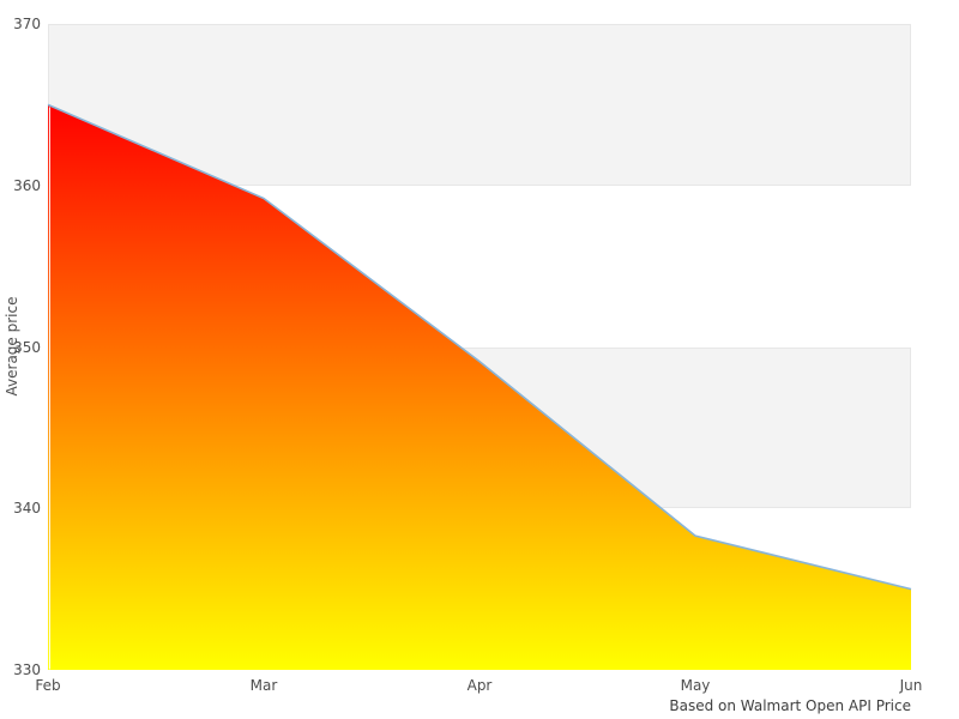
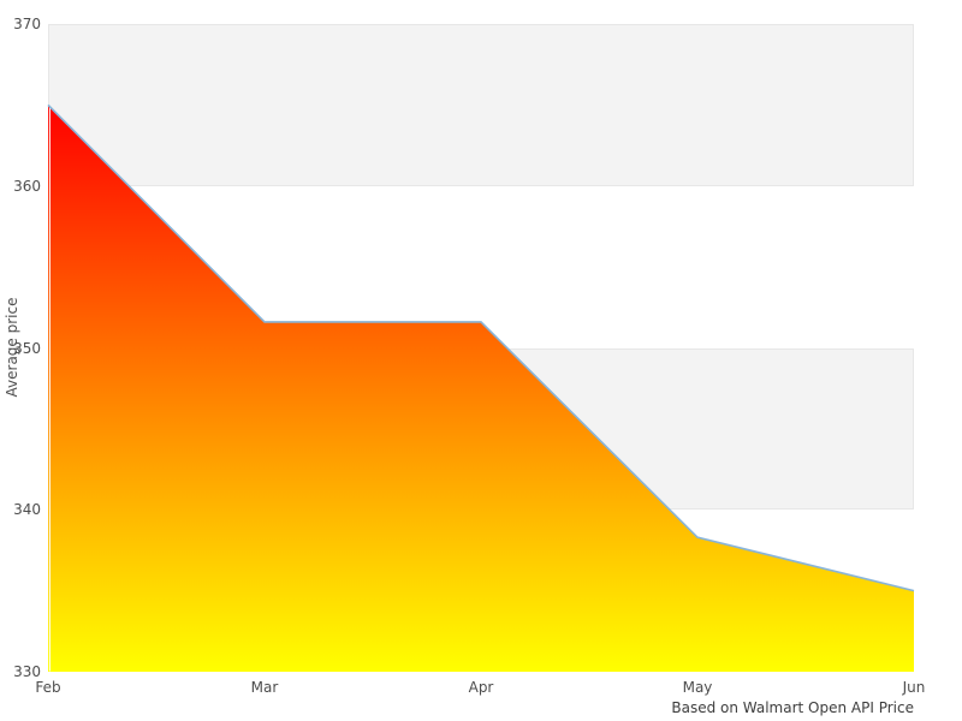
Mar: 359.2 -> 351.6
Apr: 349.1 -> 351.6
